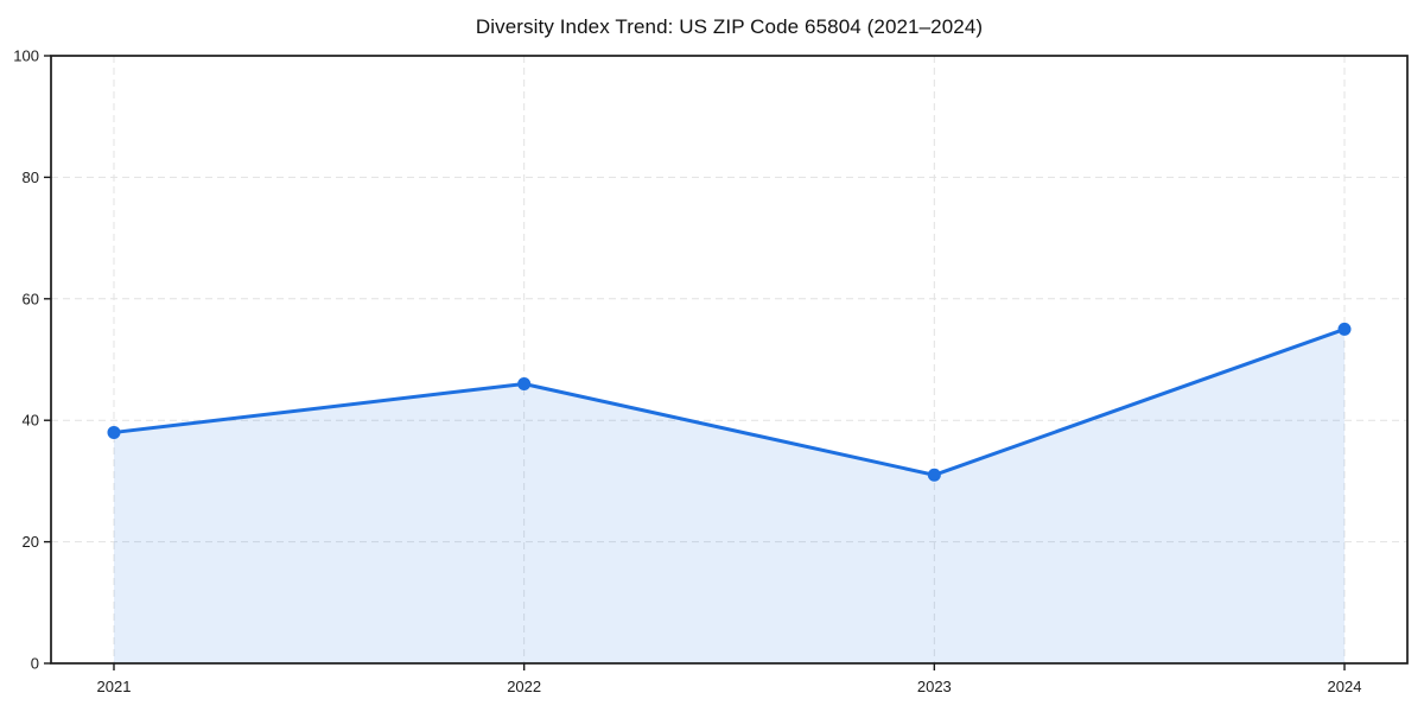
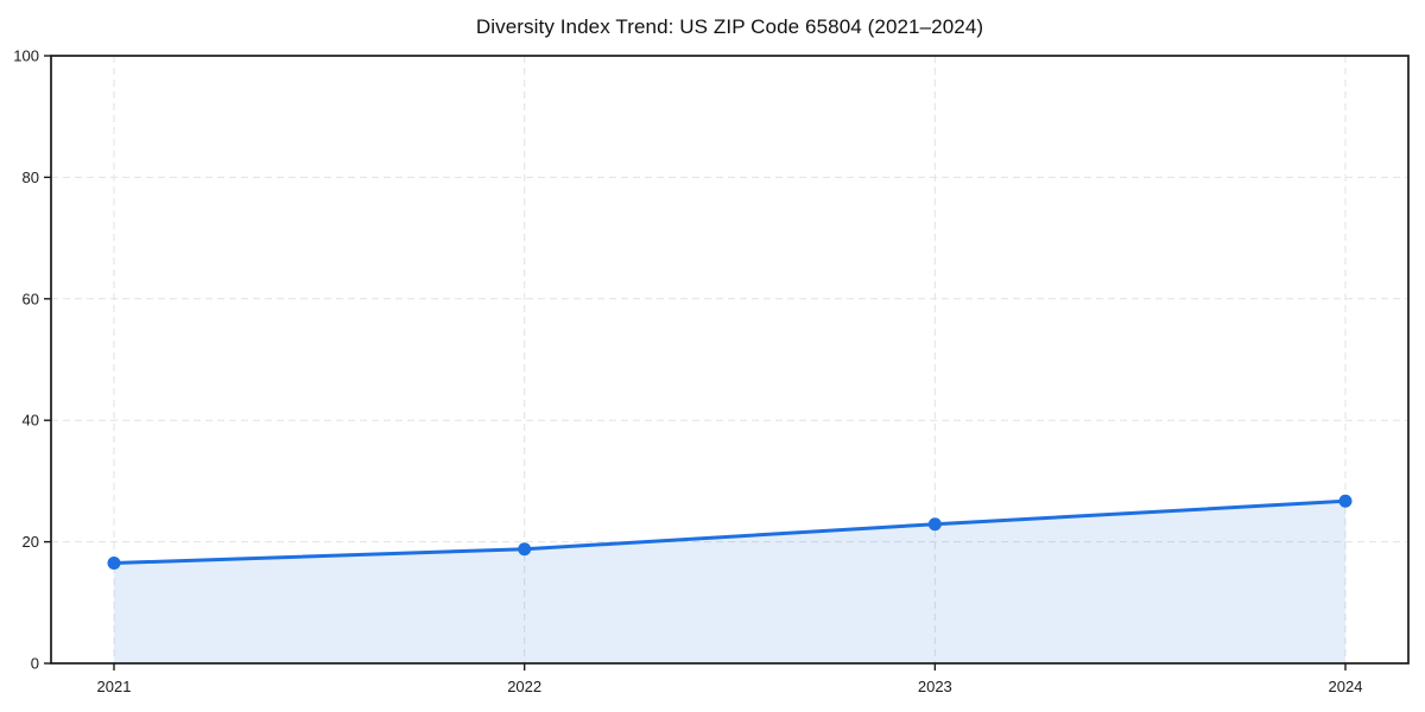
2021: 38 -> 16
2022: 46 -> 19
2023: 31 -> 23
2024: 55 -> 27
